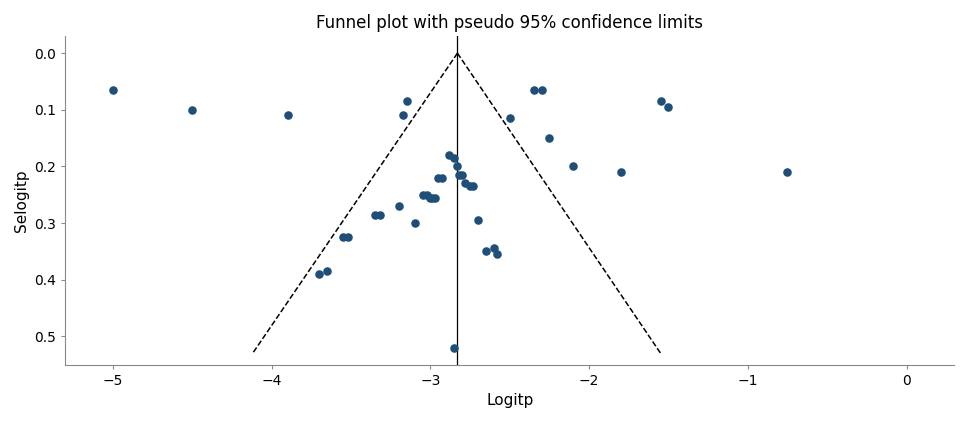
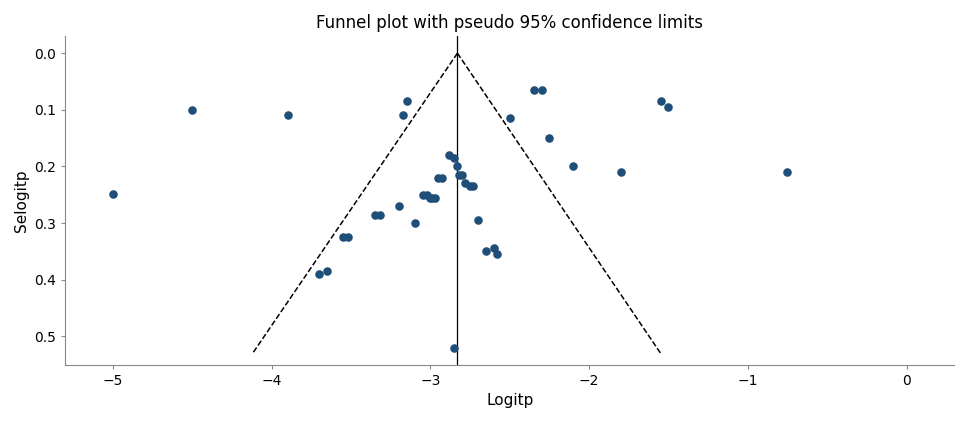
−5: 0.065 -> 0.248
